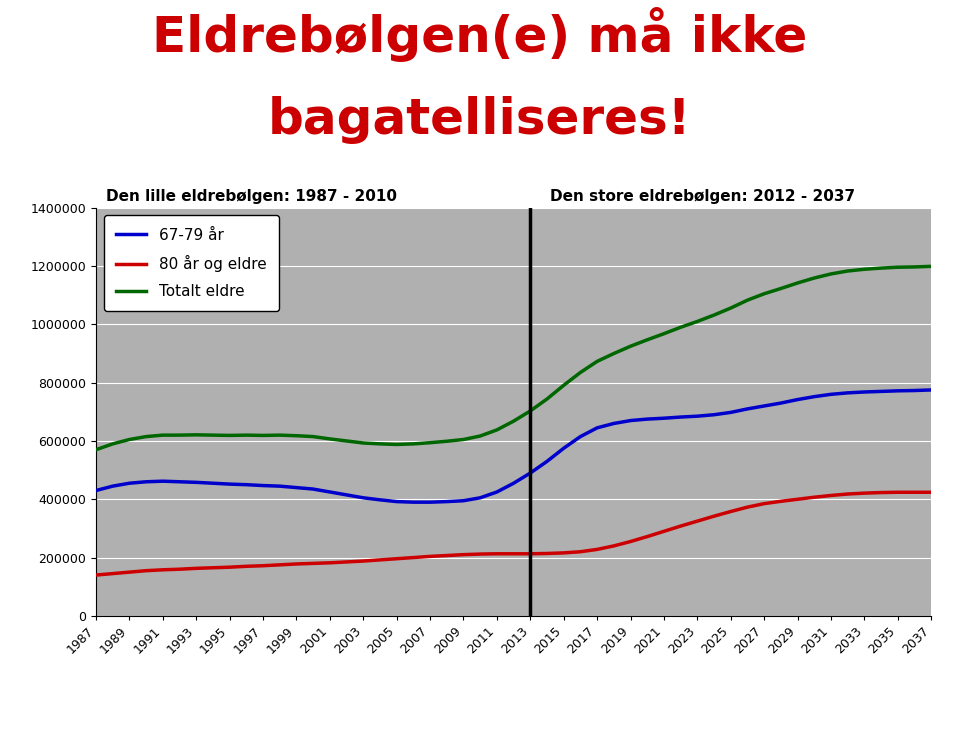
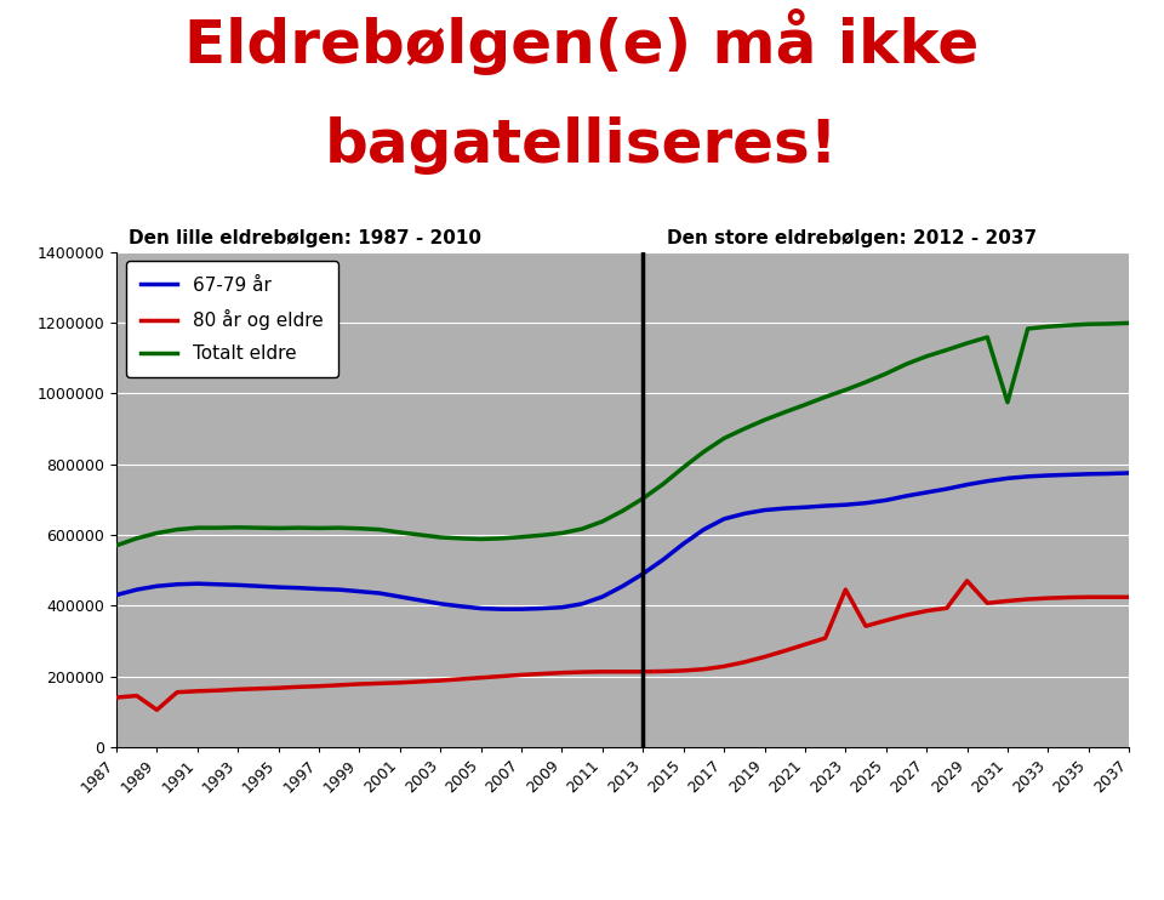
80 år og eldre/1989: 150000 -> 105000
80 år og eldre/2023: 325000 -> 445000
80 år og eldre/2029: 400000 -> 470000
Totalt eldre/2031: 1173000 -> 975000
